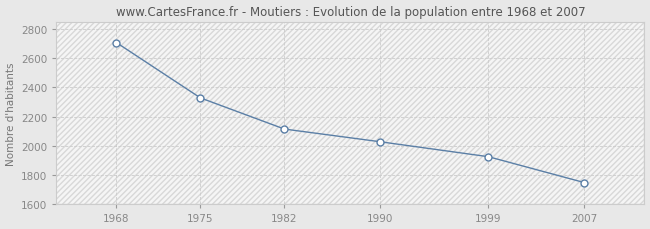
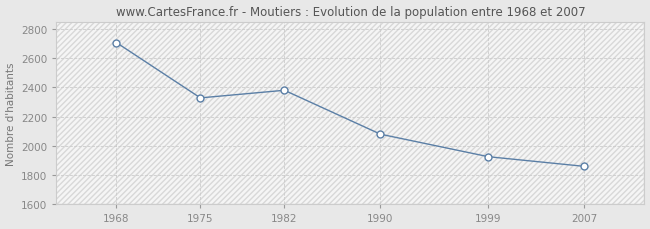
1982: 2120 -> 2380
1990: 2030 -> 2080
2007: 1750 -> 1860
